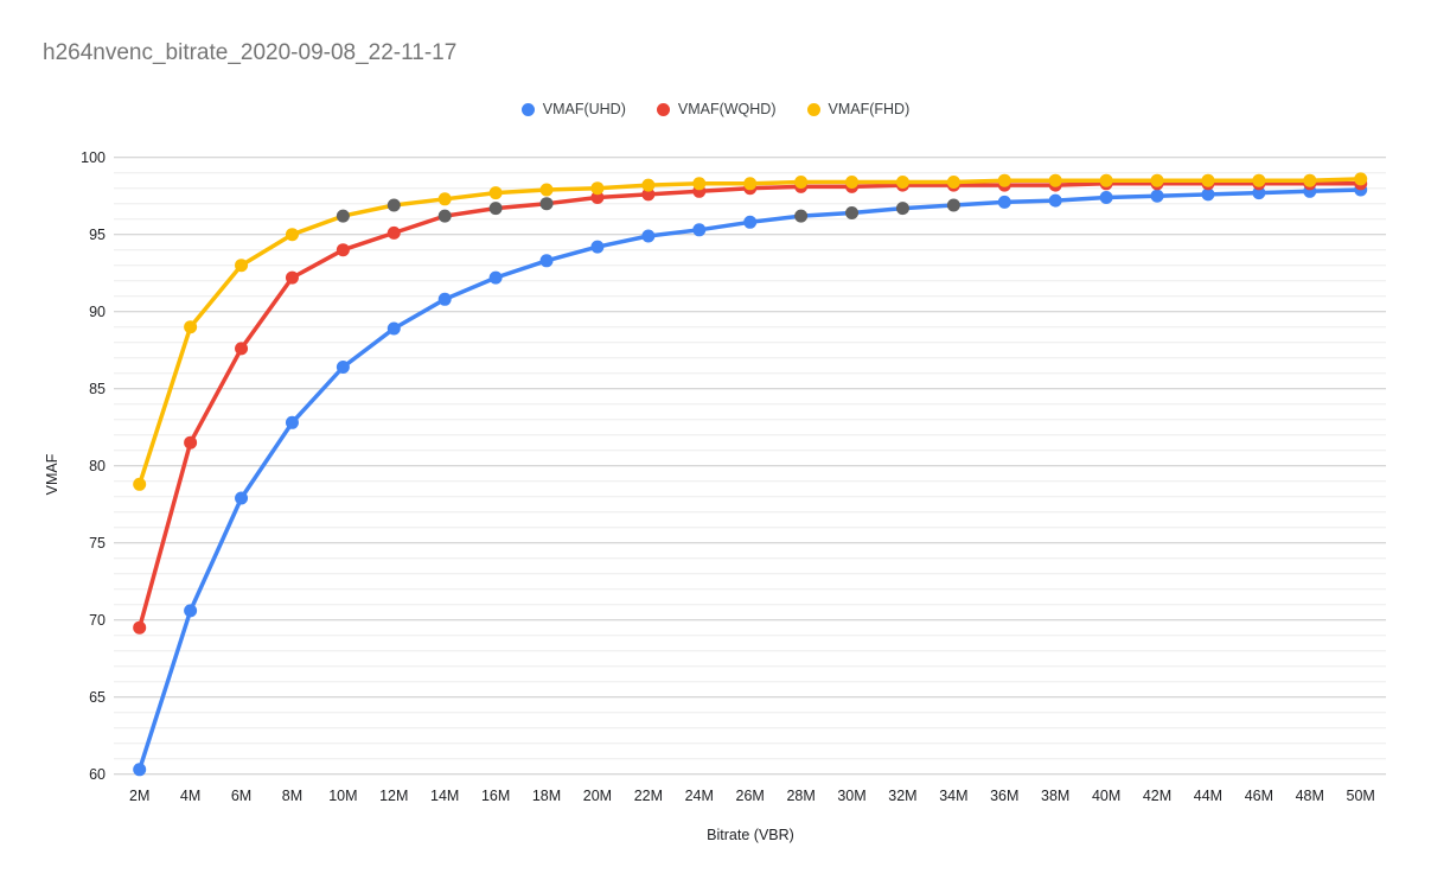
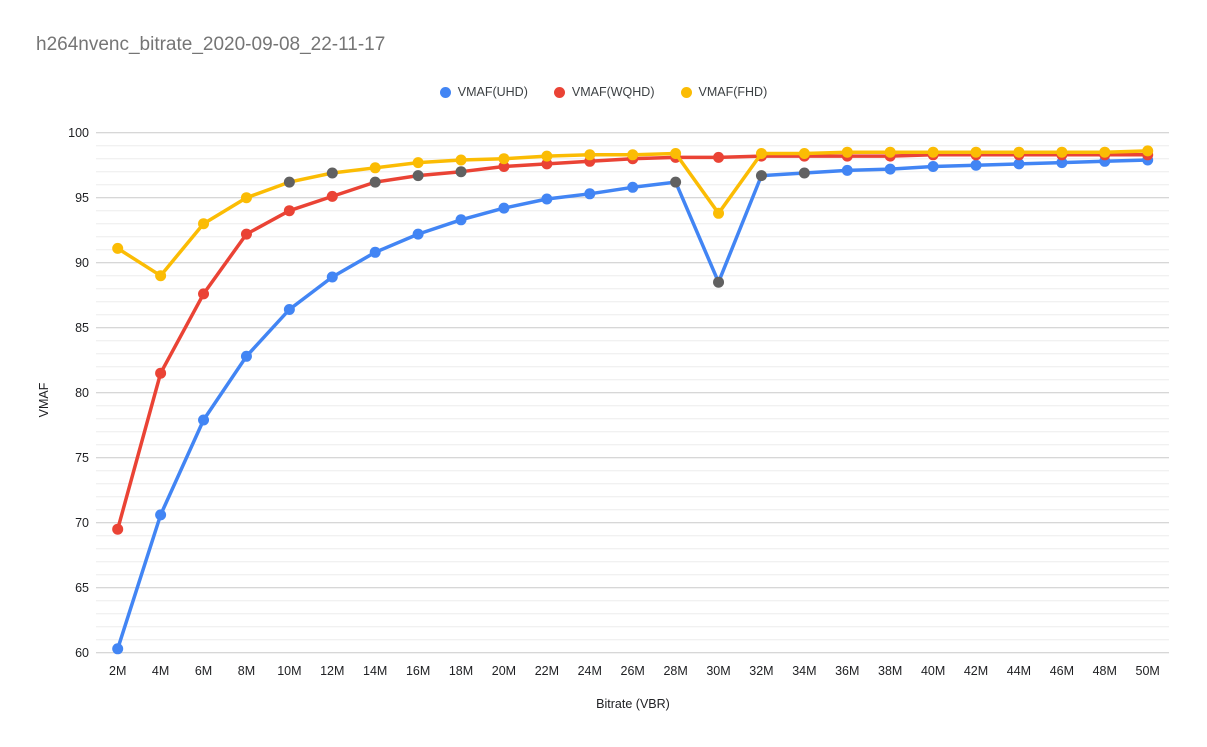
VMAF(FHD)/2M: 78.8 -> 91.1
VMAF(UHD)/30M: 96.4 -> 88.5
VMAF(FHD)/30M: 98.4 -> 93.8
